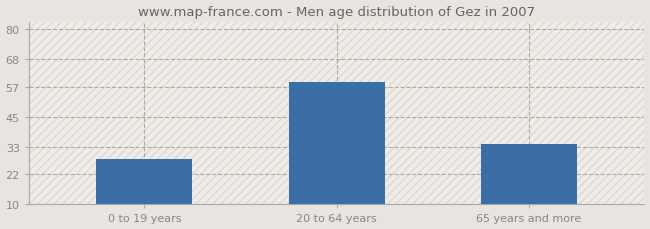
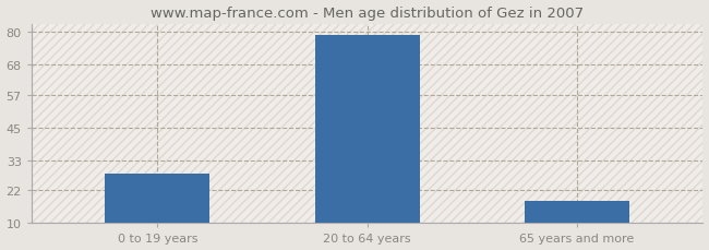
20 to 64 years: 59 -> 79
65 years and more: 34 -> 18
